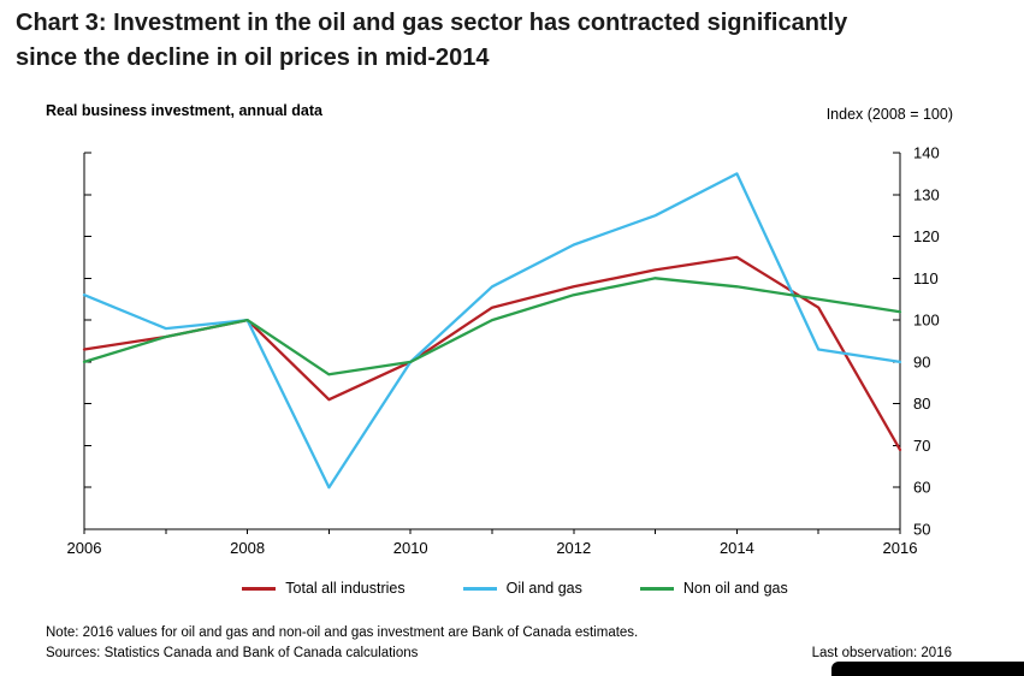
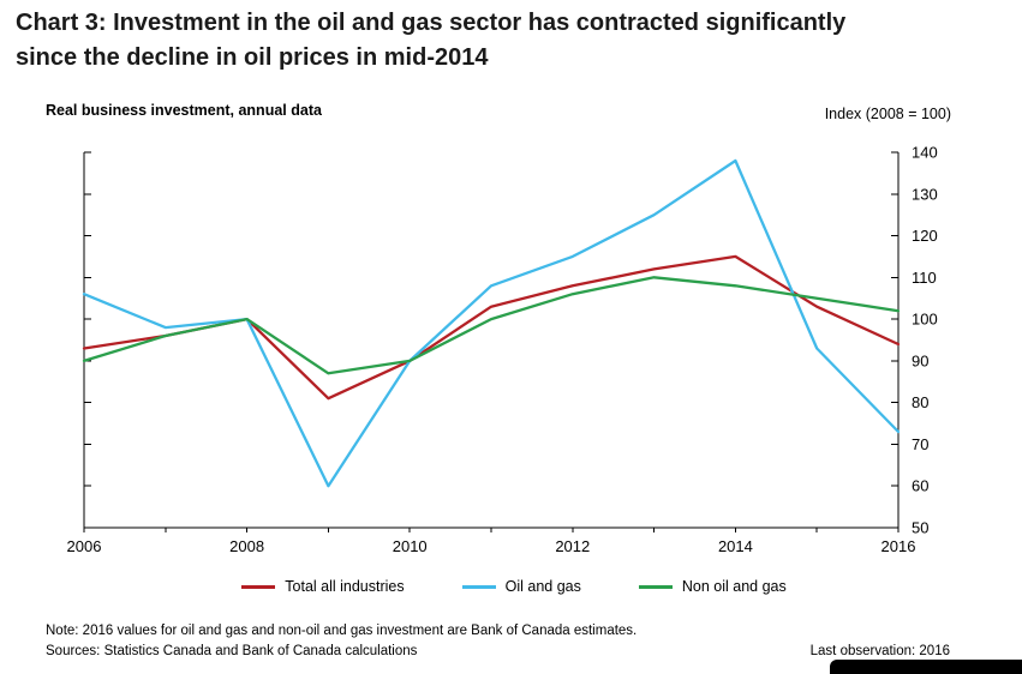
Oil and gas/2012: 118 -> 115
Oil and gas/2014: 135 -> 138
Total all industries/2016: 69 -> 94
Oil and gas/2016: 90 -> 73
